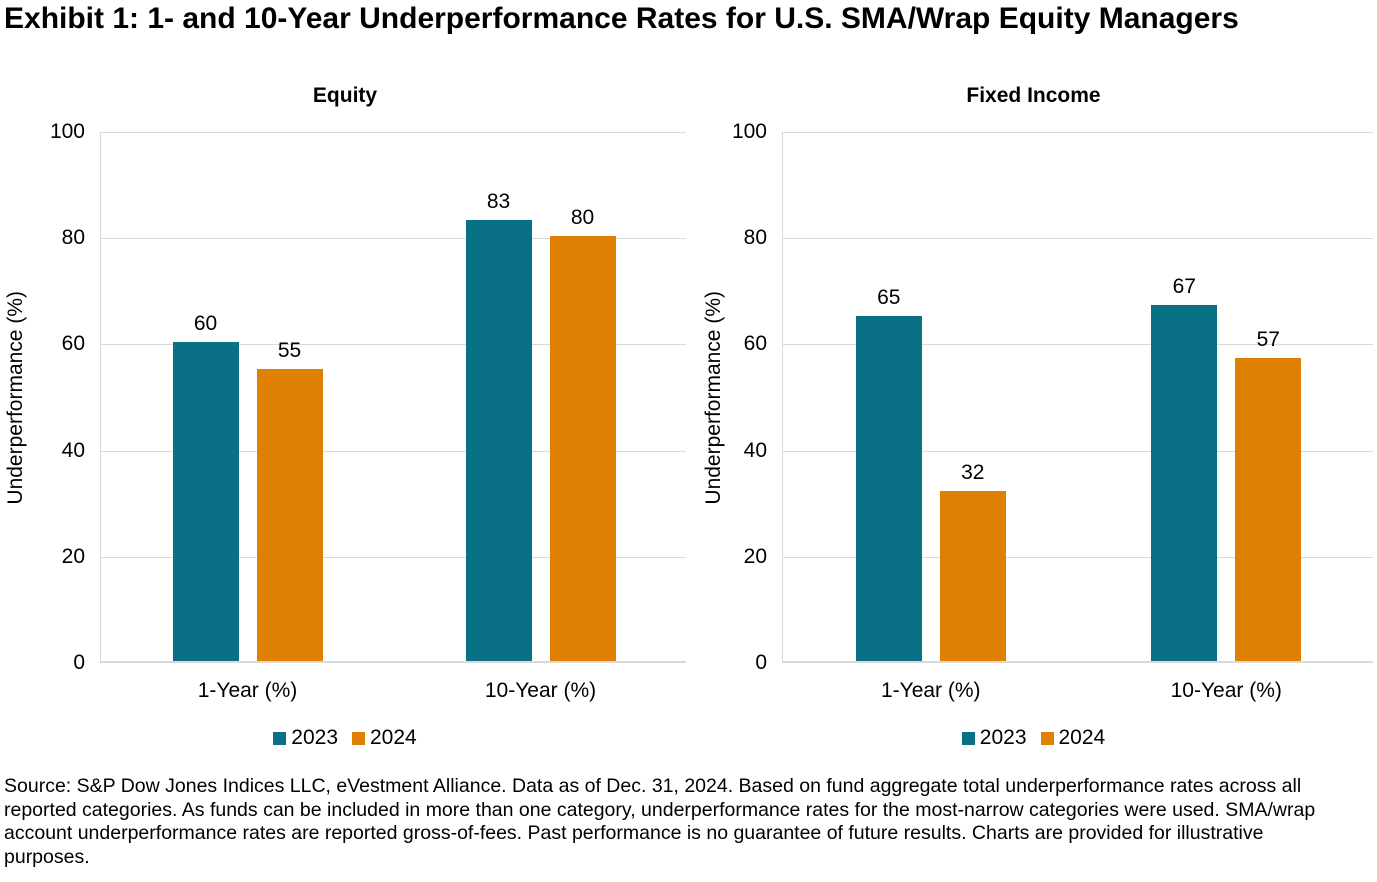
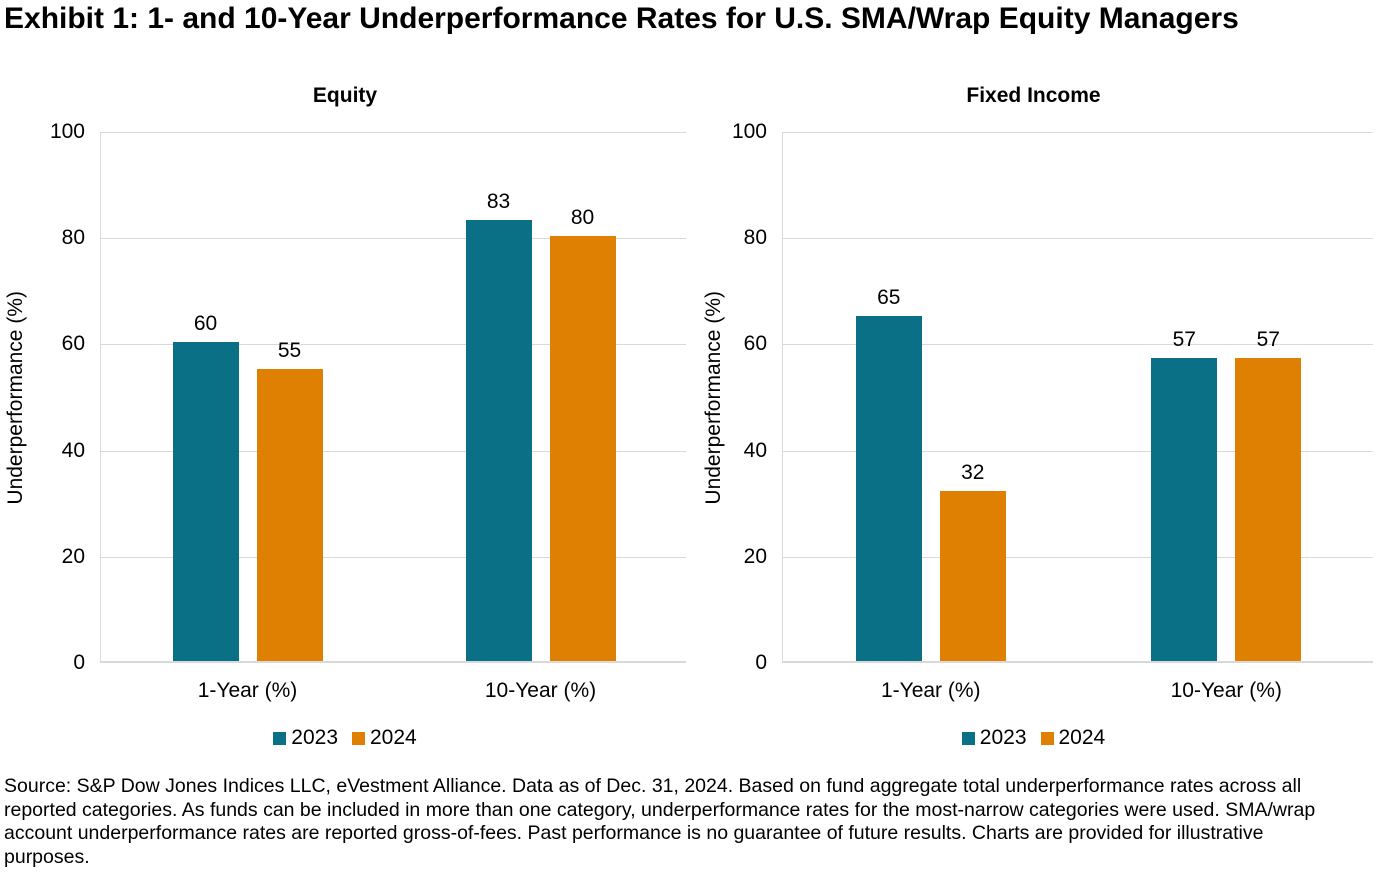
Fixed Income/2023/10-Year (%): 67 -> 57
